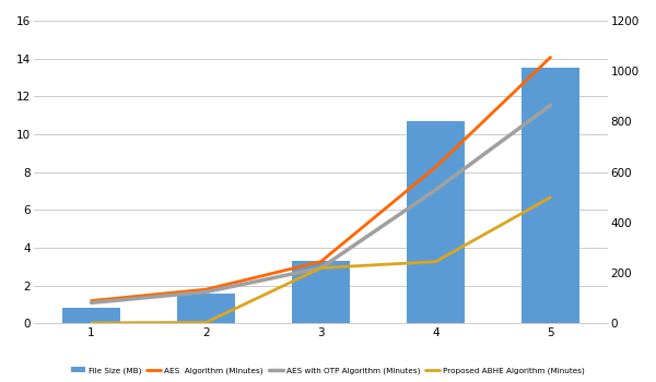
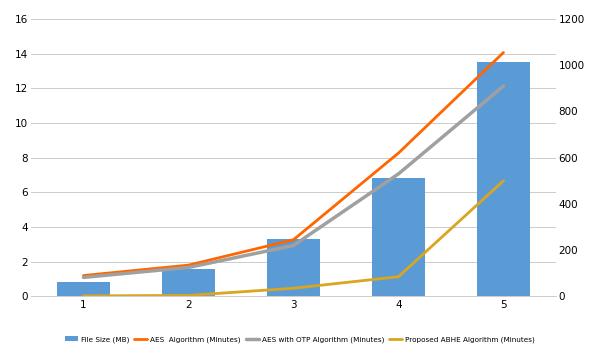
Proposed ABHE Algorithm (Minutes)/3: 220 -> 35
File Size (MB)/4: 10.7 -> 6.8
Proposed ABHE Algorithm (Minutes)/4: 245 -> 85
AES with OTP Algorithm (Minutes)/5: 865 -> 910
